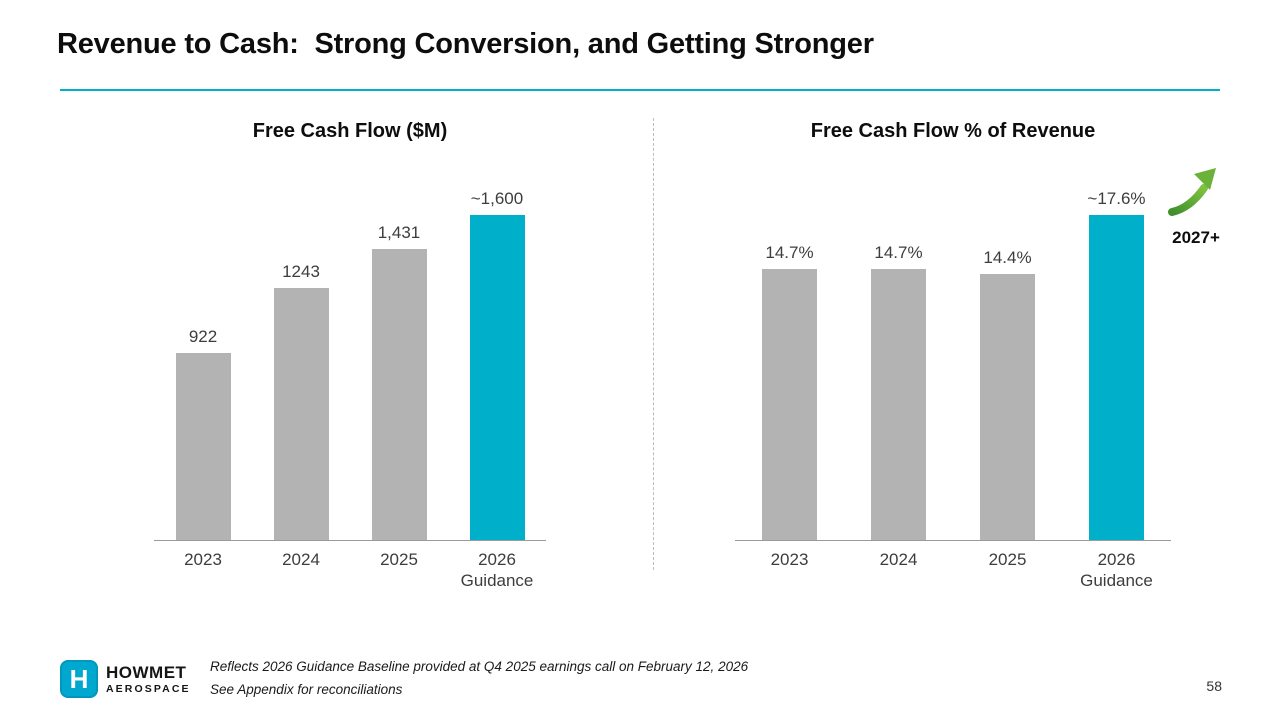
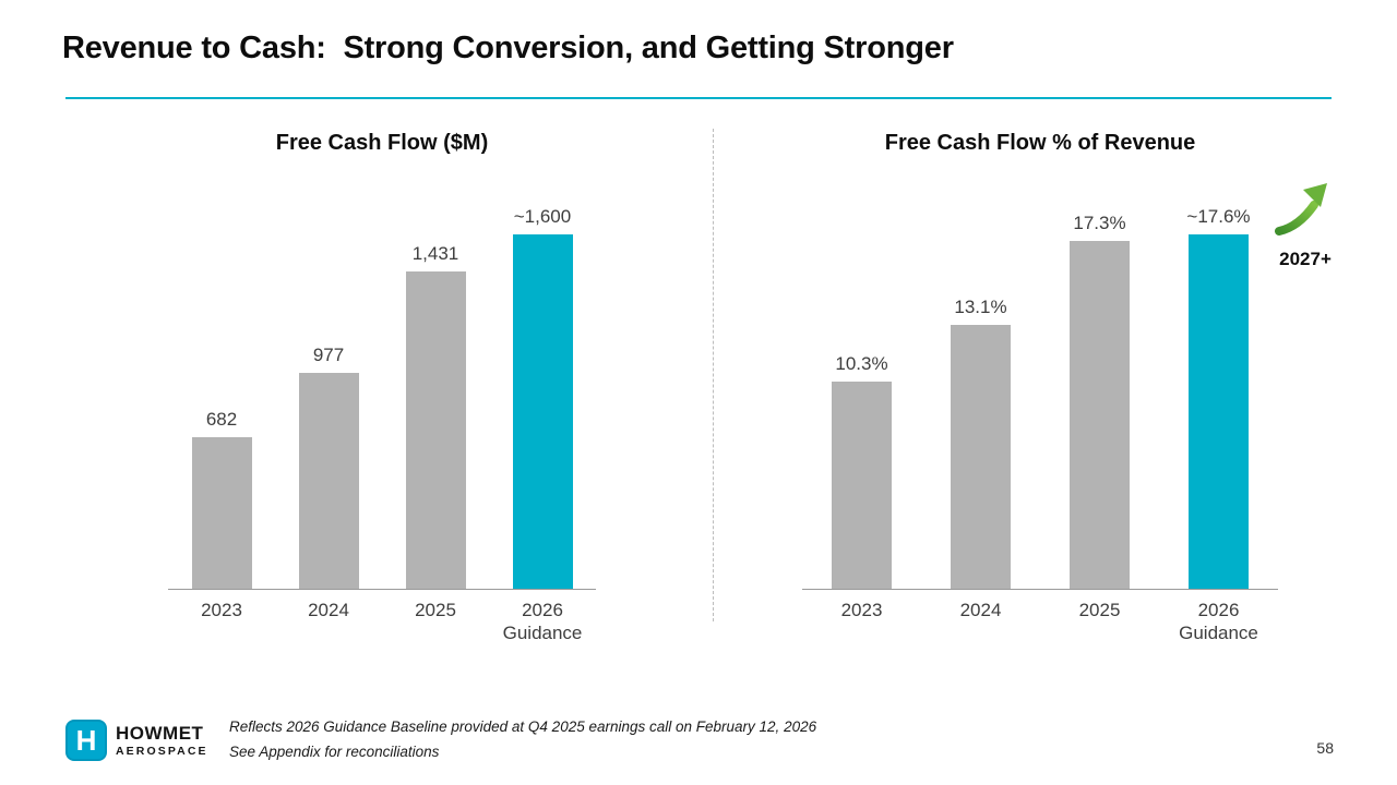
Free Cash Flow ($M)/2023: 922 -> 682
Free Cash Flow ($M)/2024: 1243 -> 977
Free Cash Flow % of Revenue/2023: 14.7% -> 10.3%
Free Cash Flow % of Revenue/2024: 14.7% -> 13.1%
Free Cash Flow % of Revenue/2025: 14.4% -> 17.3%
